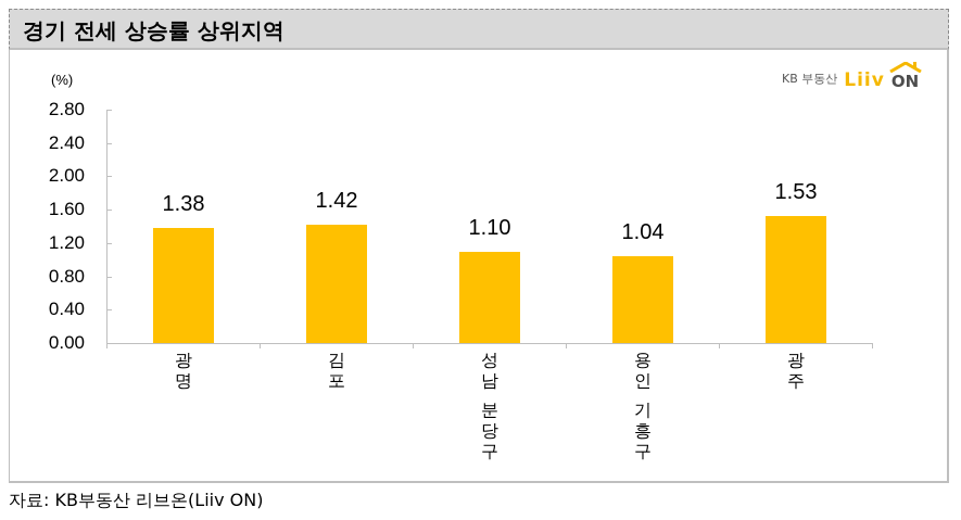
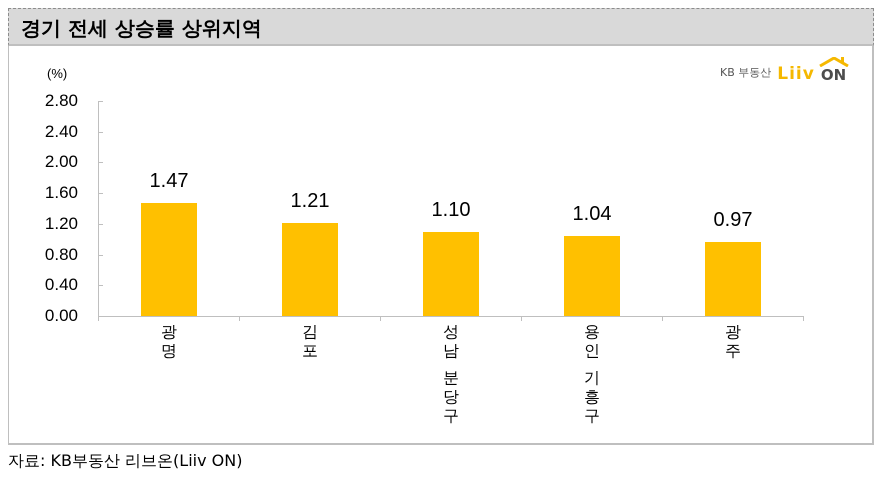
광명: 1.38 -> 1.47
김포: 1.42 -> 1.21
광주: 1.53 -> 0.97
